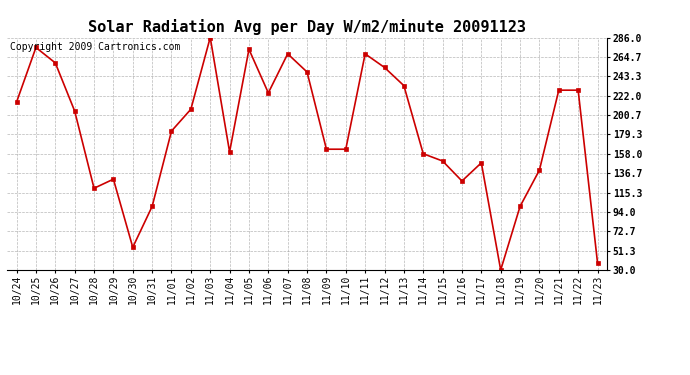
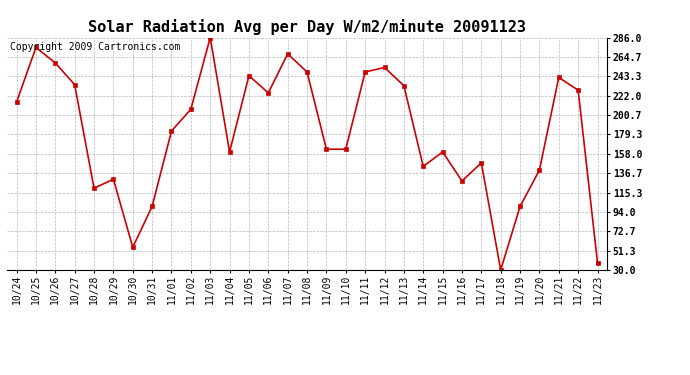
10/27: 205 -> 234
11/05: 273 -> 244
11/11: 268 -> 248
11/14: 158 -> 144
11/15: 150 -> 160
11/21: 228 -> 242
